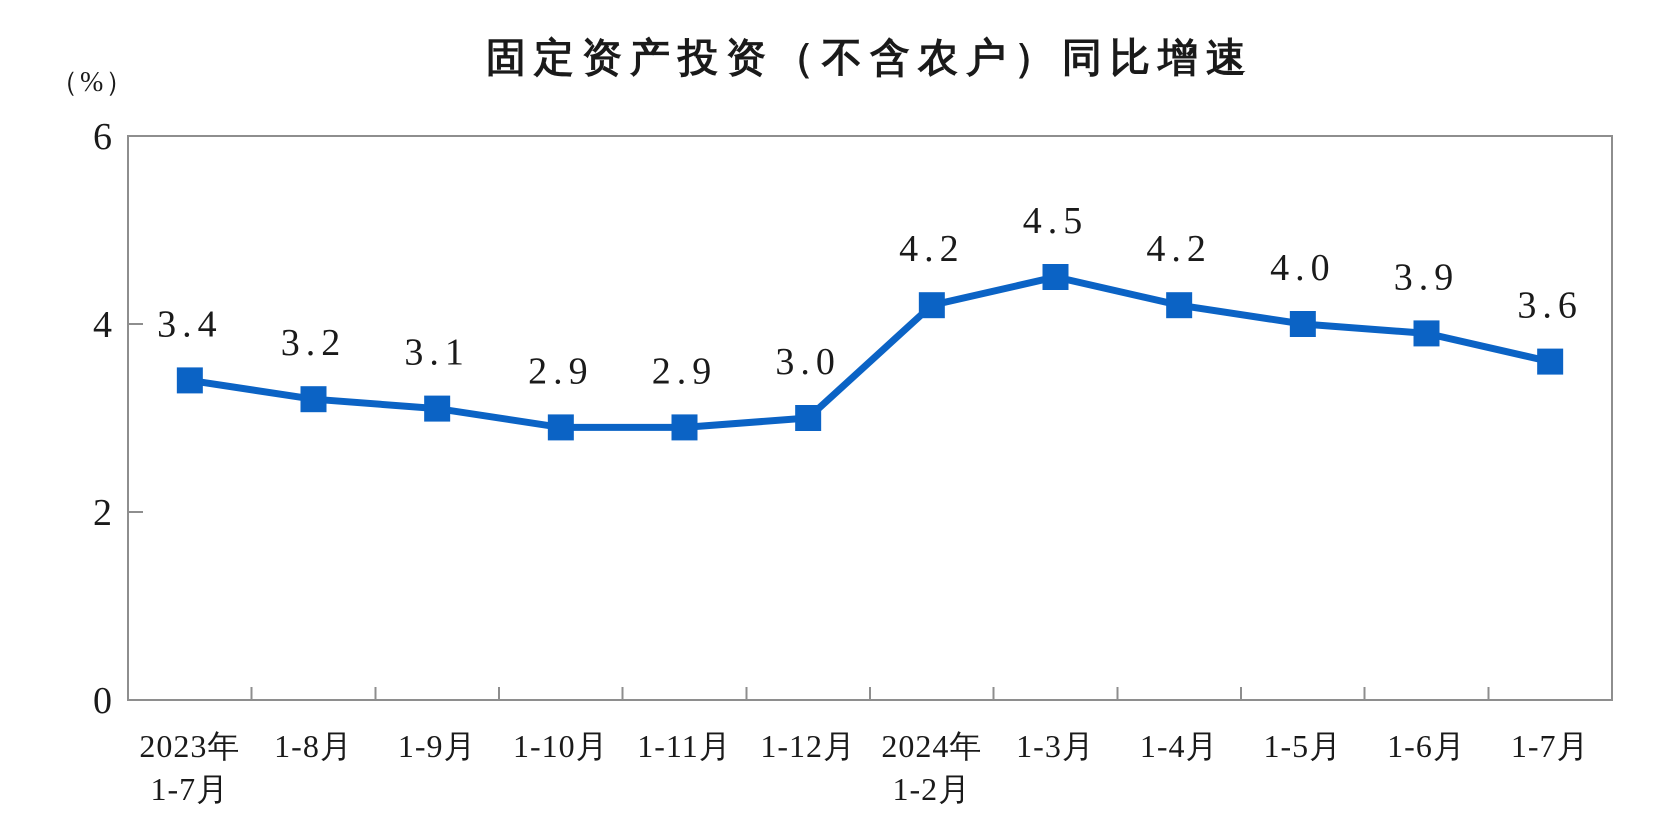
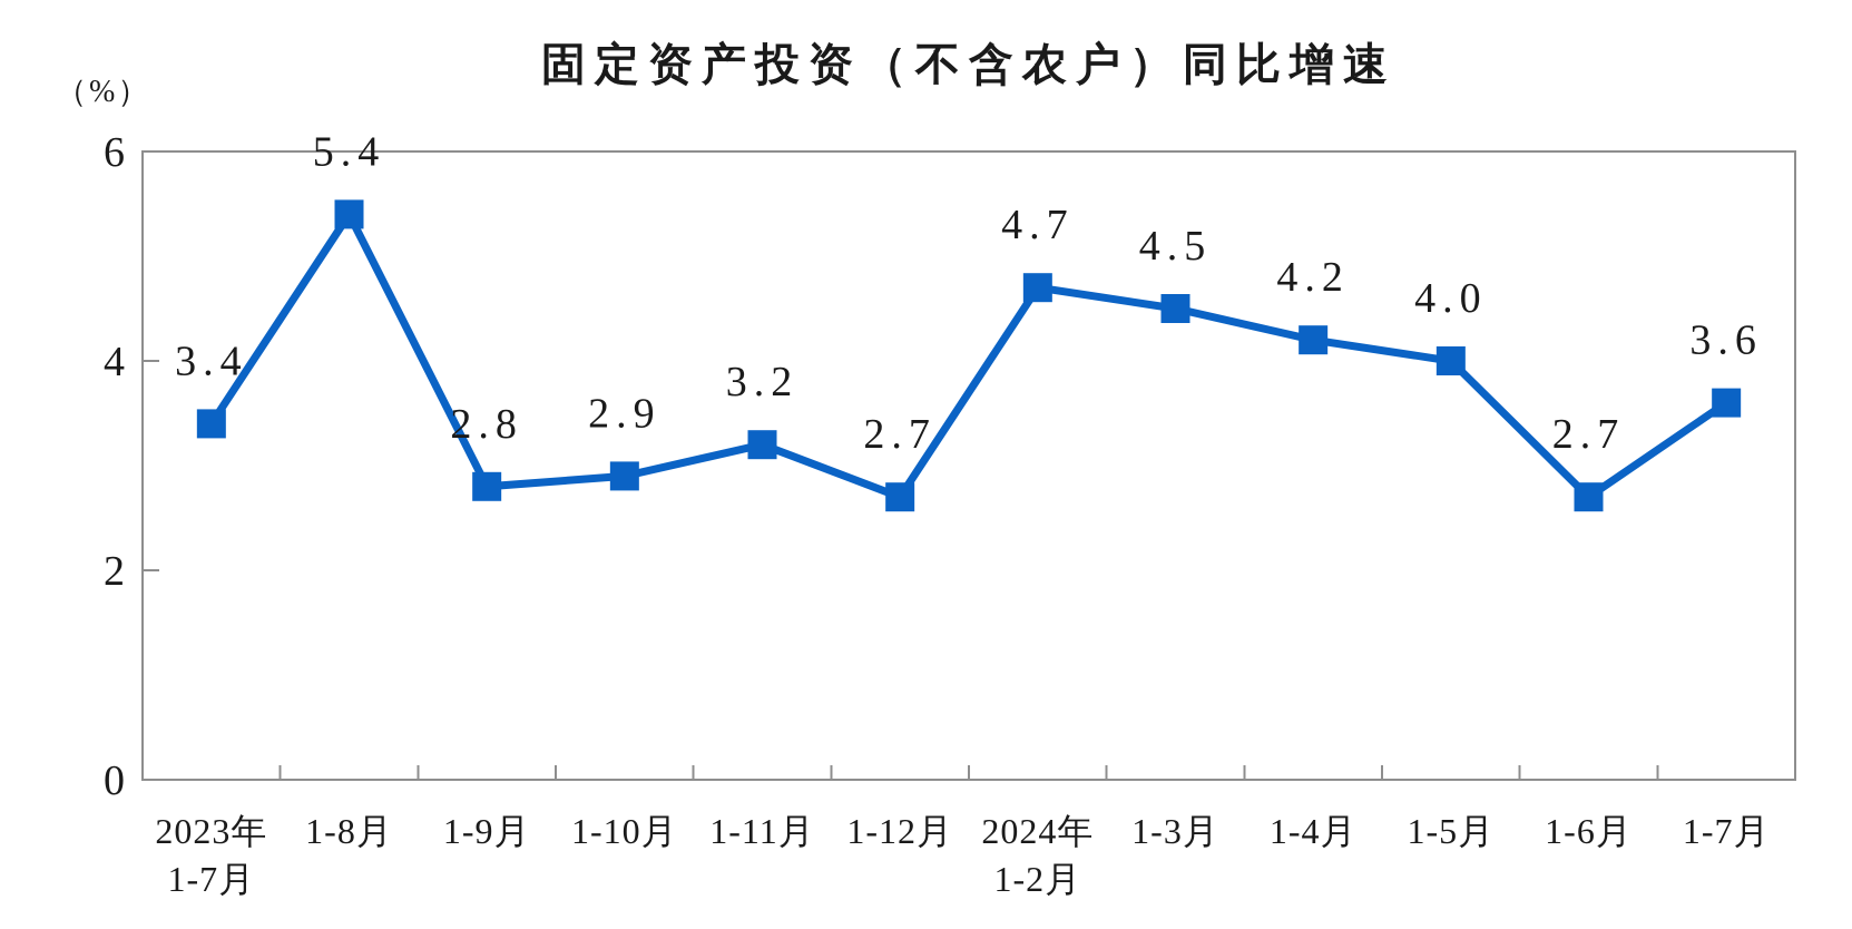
1-8月: 3.2 -> 5.4
1-9月: 3.1 -> 2.8
1-11月: 2.9 -> 3.2
1-12月: 3.0 -> 2.7
2024年 1-2月: 4.2 -> 4.7
1-6月: 3.9 -> 2.7
